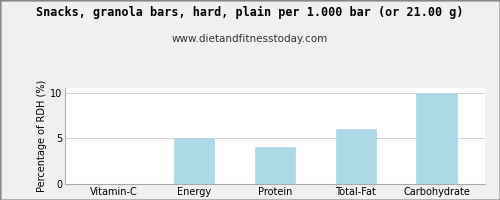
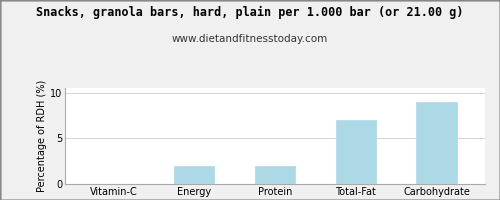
Energy: 5 -> 2
Protein: 4 -> 2
Total-Fat: 6 -> 7
Carbohydrate: 10 -> 9
